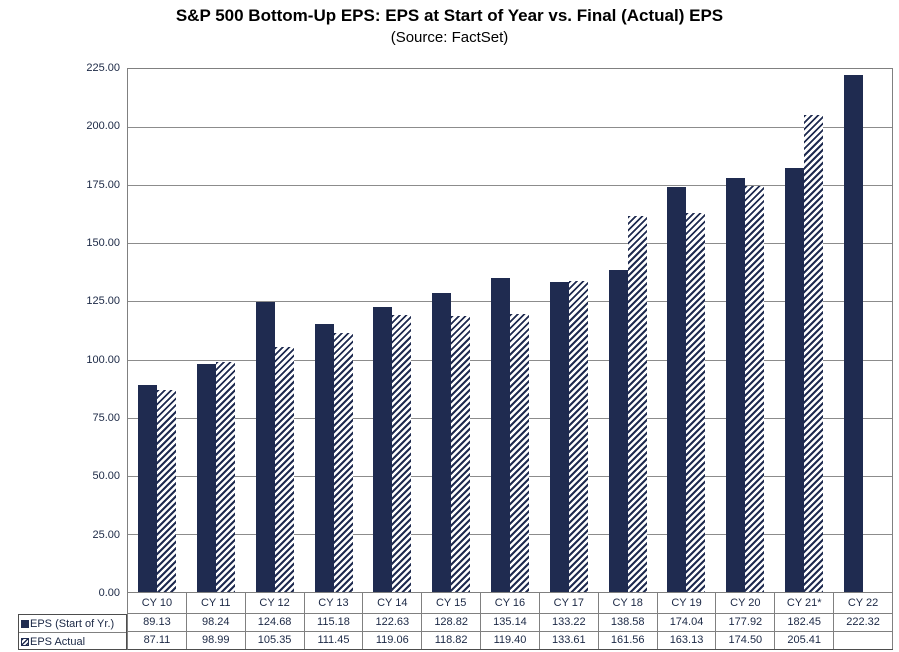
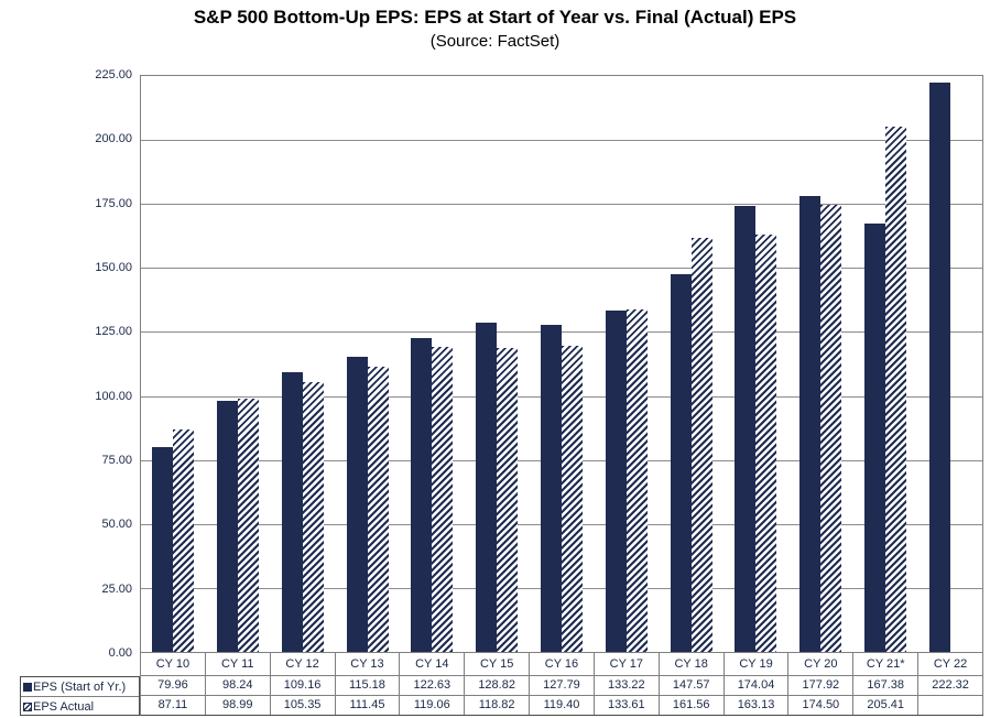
EPS (Start of Yr.)/CY 10: 89.13 -> 79.96
EPS (Start of Yr.)/CY 12: 124.68 -> 109.16
EPS (Start of Yr.)/CY 16: 135.14 -> 127.79
EPS (Start of Yr.)/CY 18: 138.58 -> 147.57
EPS (Start of Yr.)/CY 21*: 182.45 -> 167.38
